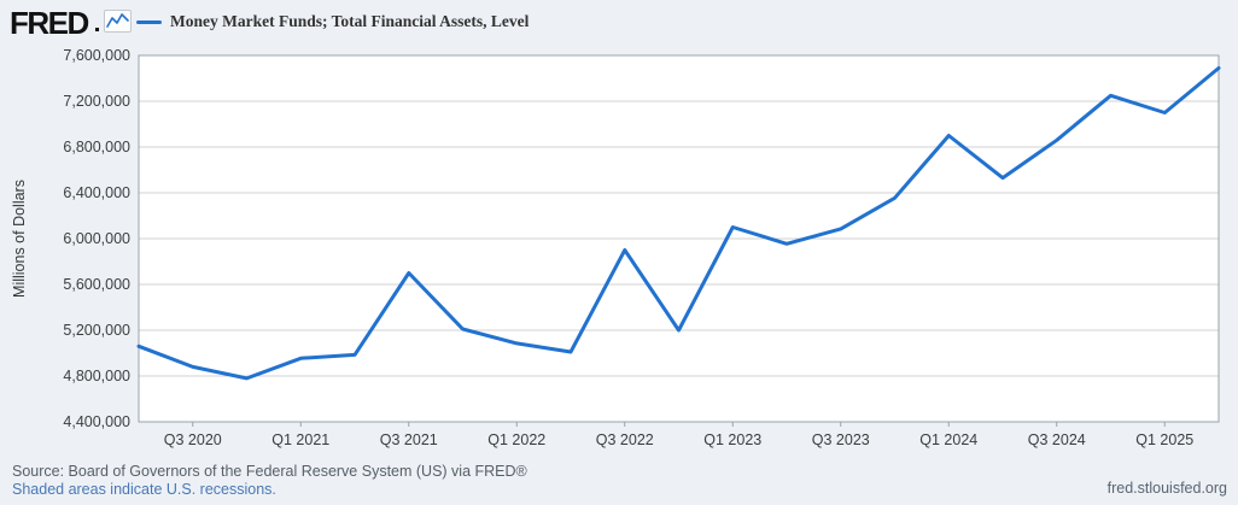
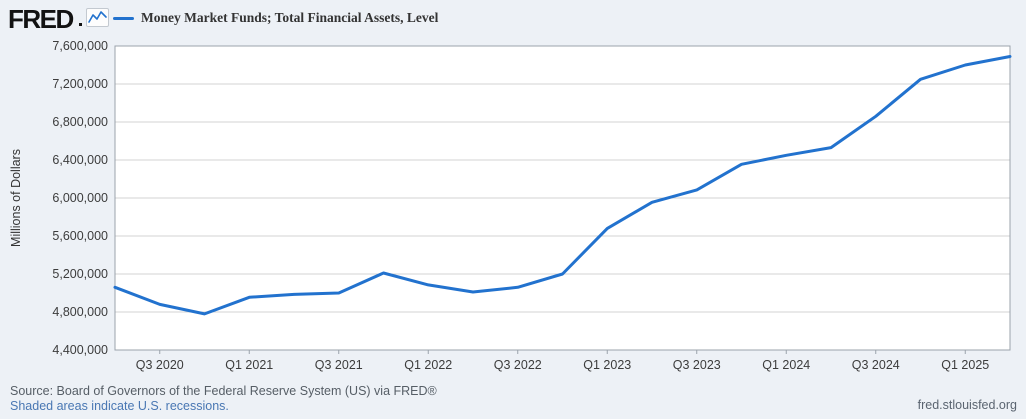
Q3 2021: 5700000 -> 5000000
Q3 2022: 5900000 -> 5100000
Q1 2023: 6100000 -> 5700000
Q1 2024: 6900000 -> 6400000
Q1 2025: 7100000 -> 7400000
